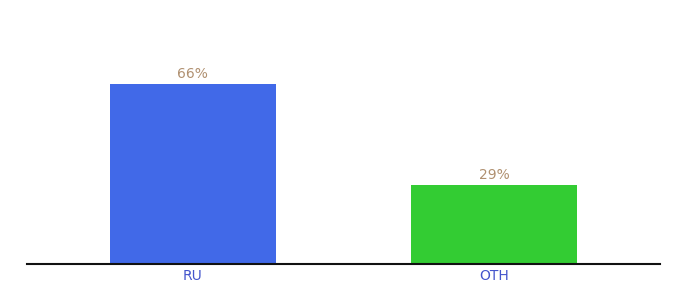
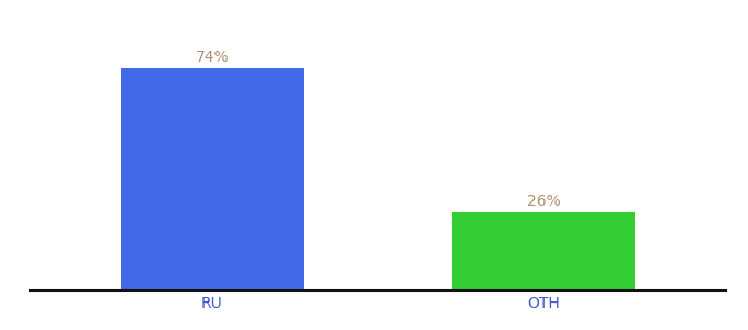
RU: 66% -> 74%
OTH: 29% -> 26%
